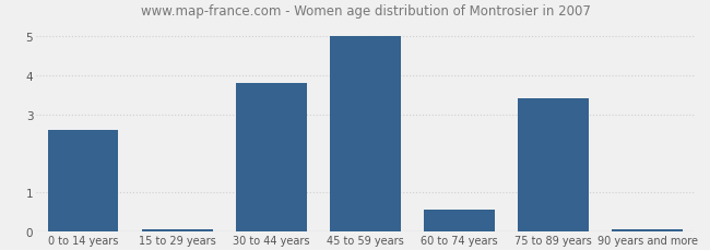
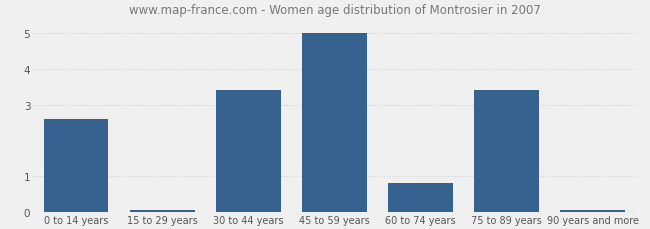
30 to 44 years: 3.80 -> 3.40
60 to 74 years: 0.55 -> 0.80
